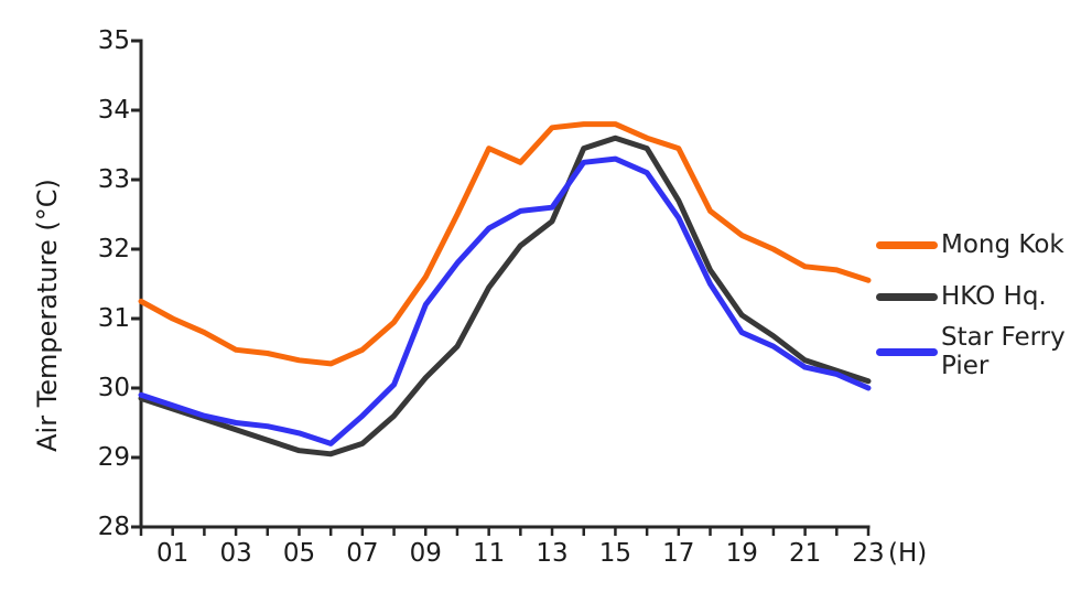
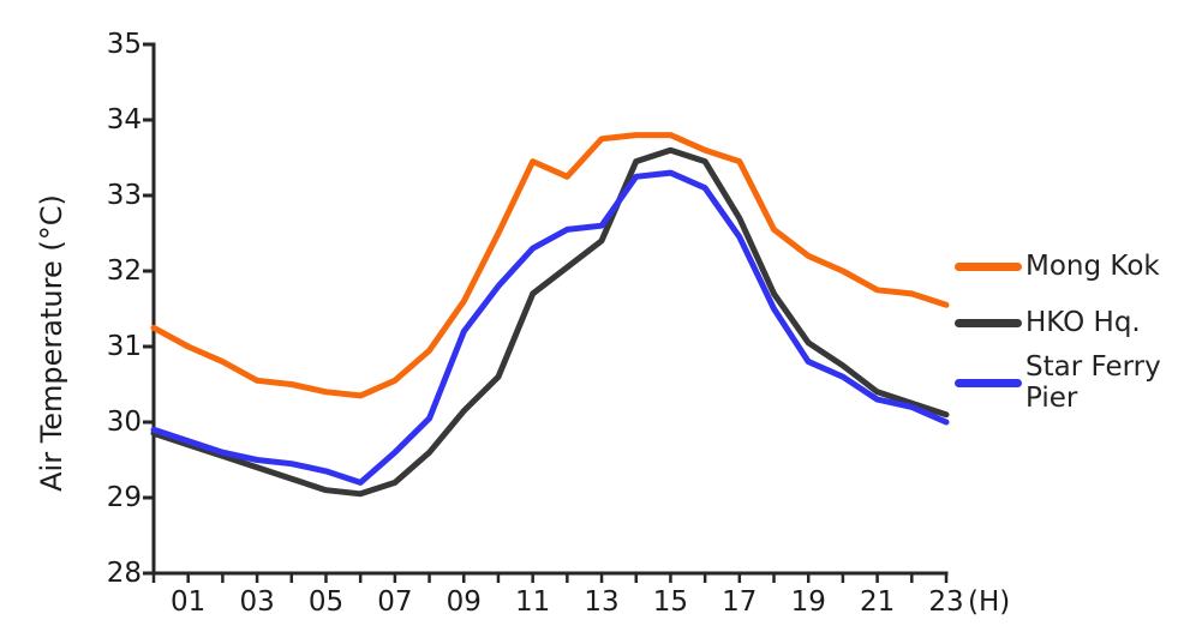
HKO Hq./11: 31.4 -> 31.7
